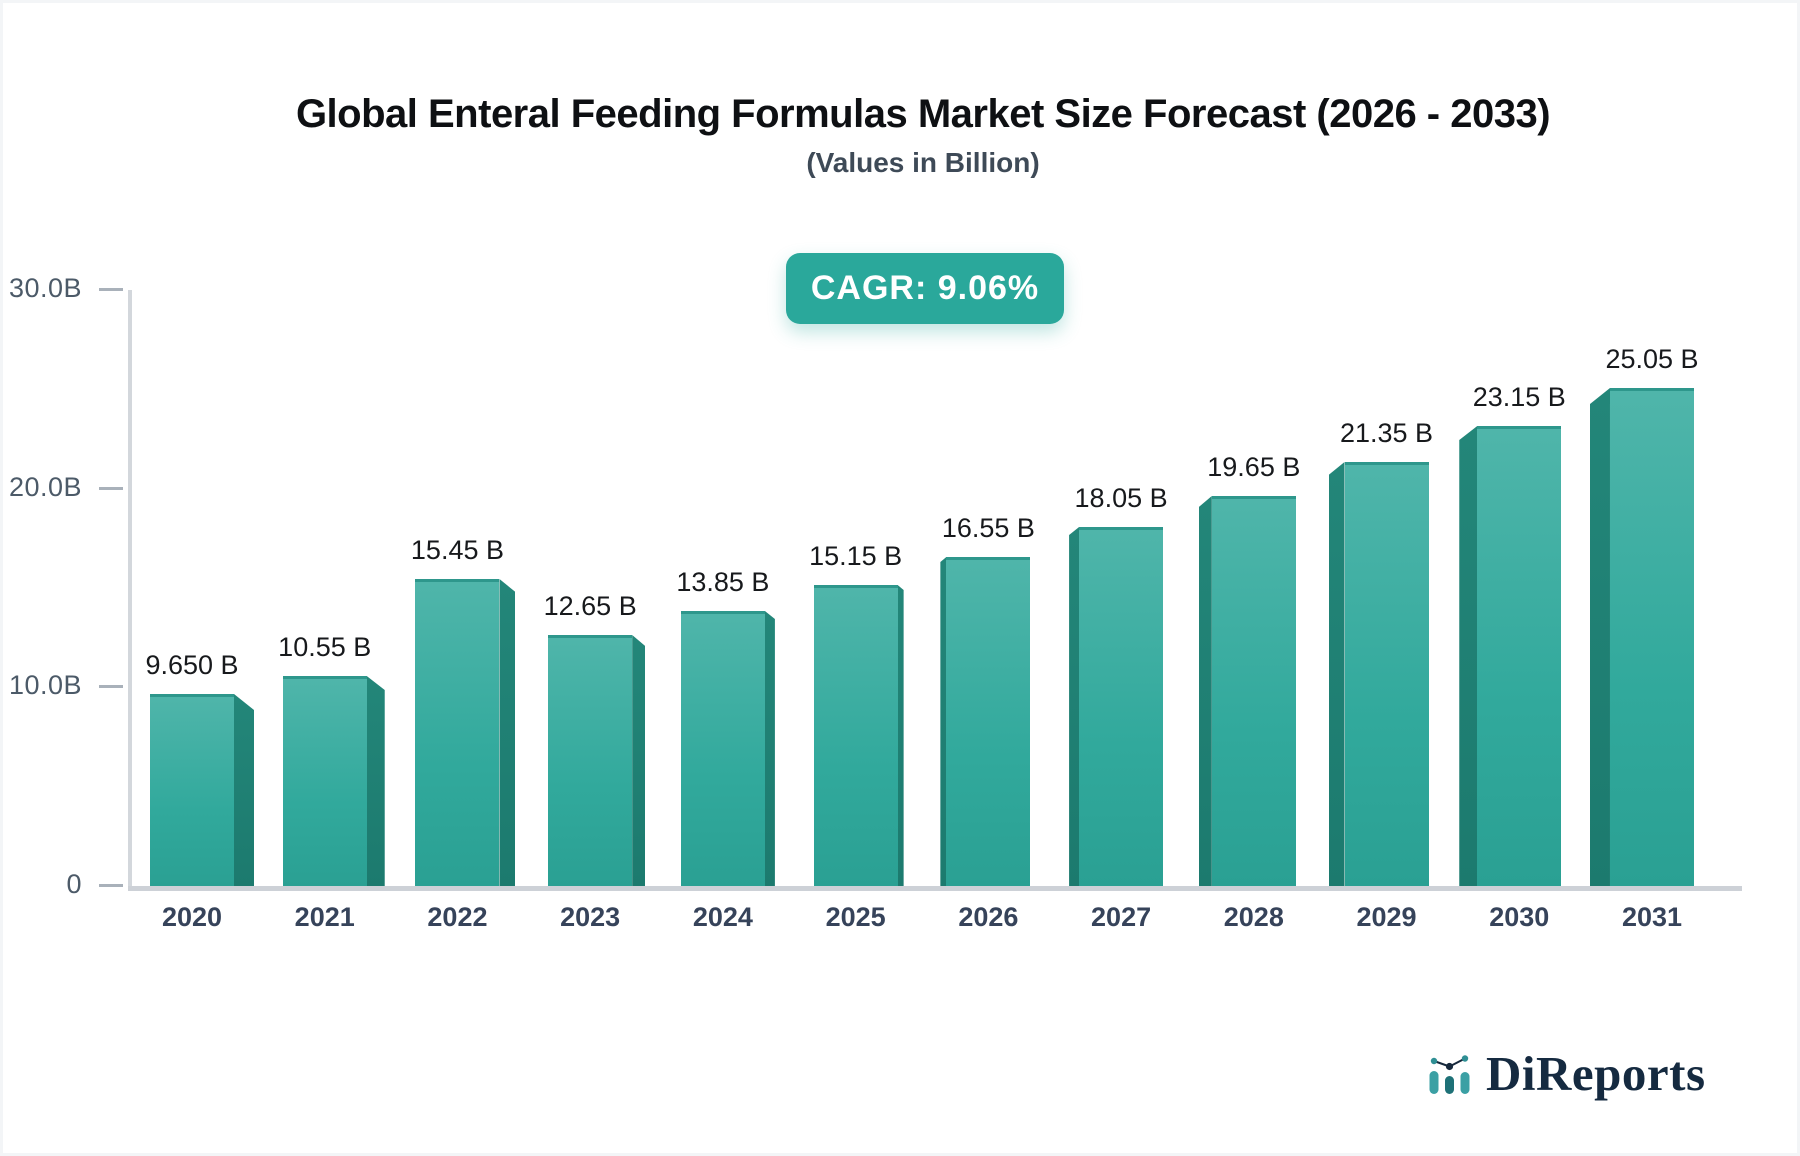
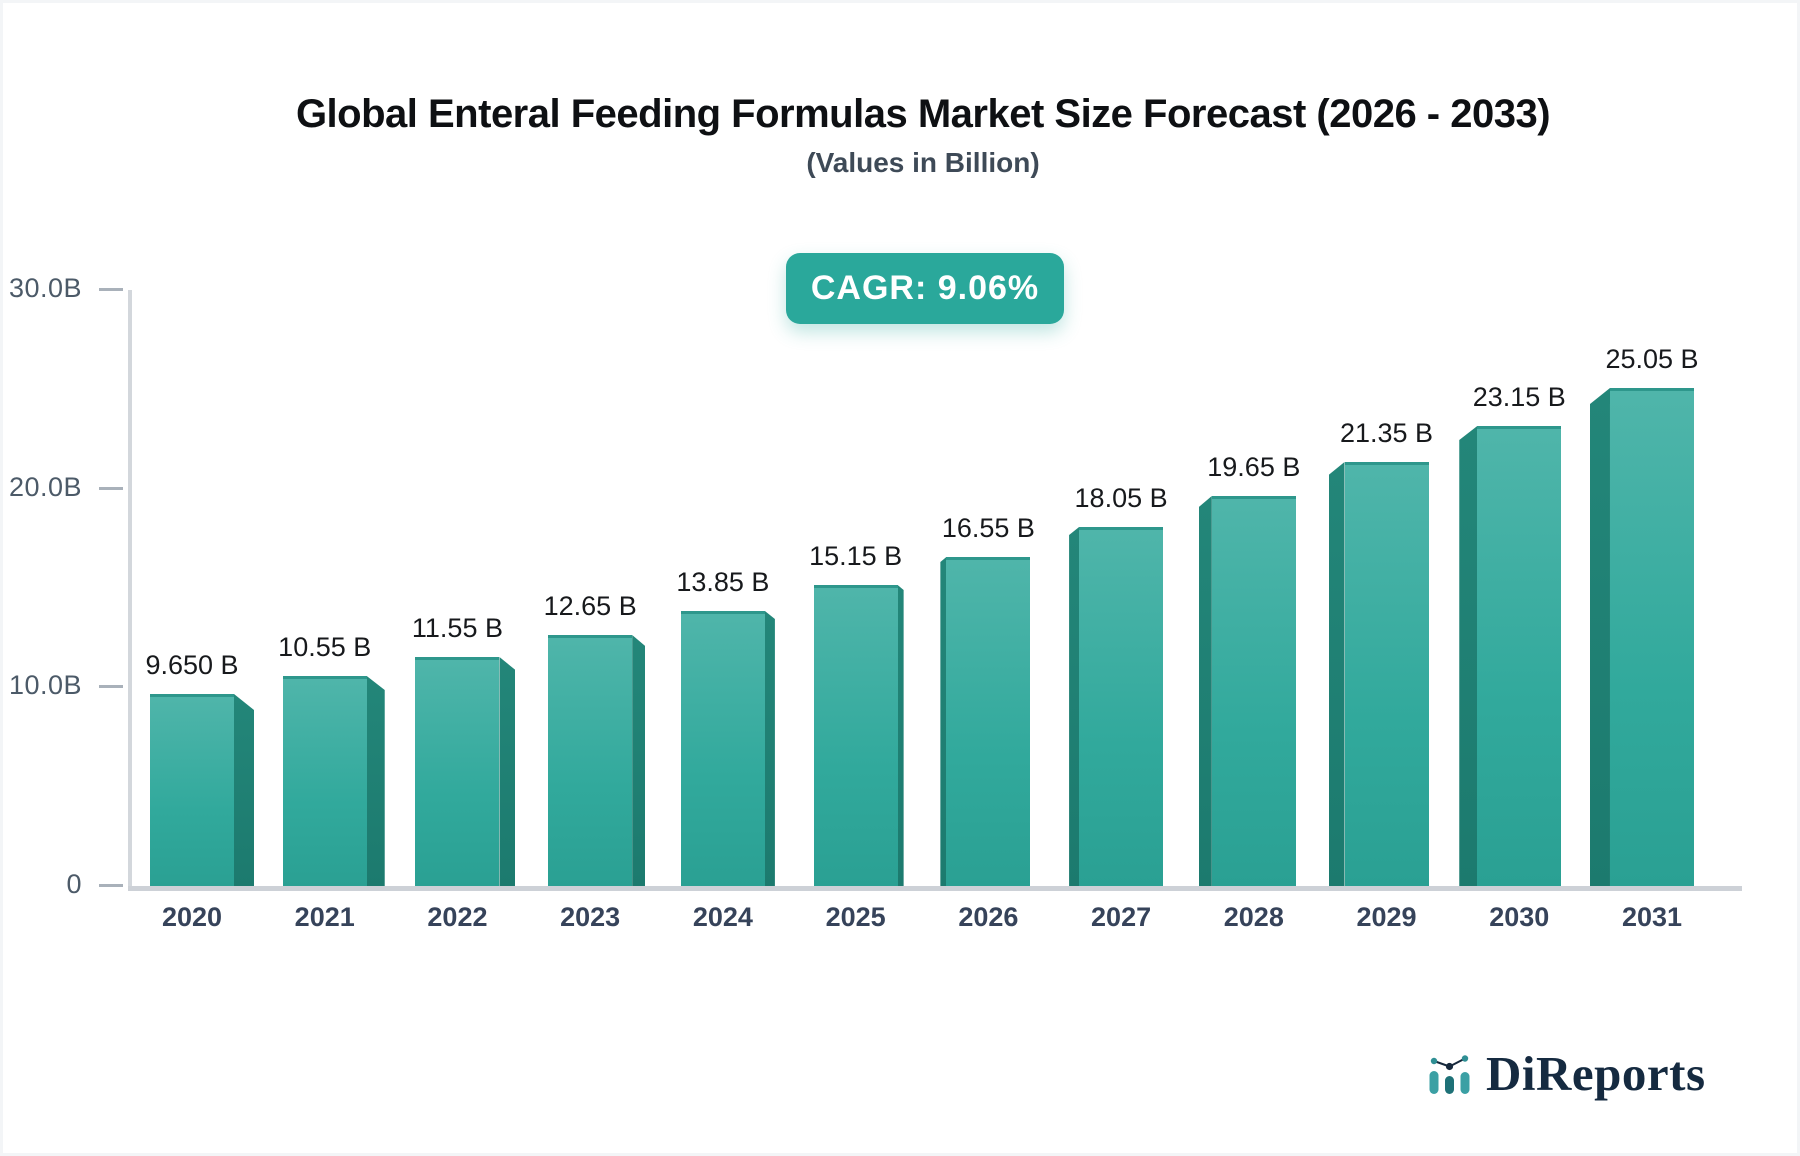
2022: 15.45 -> 11.55
